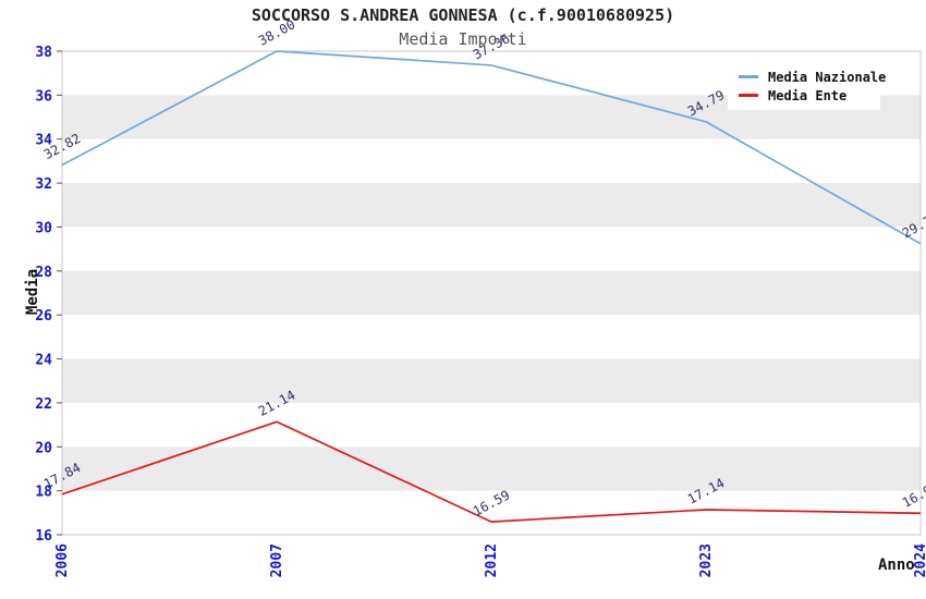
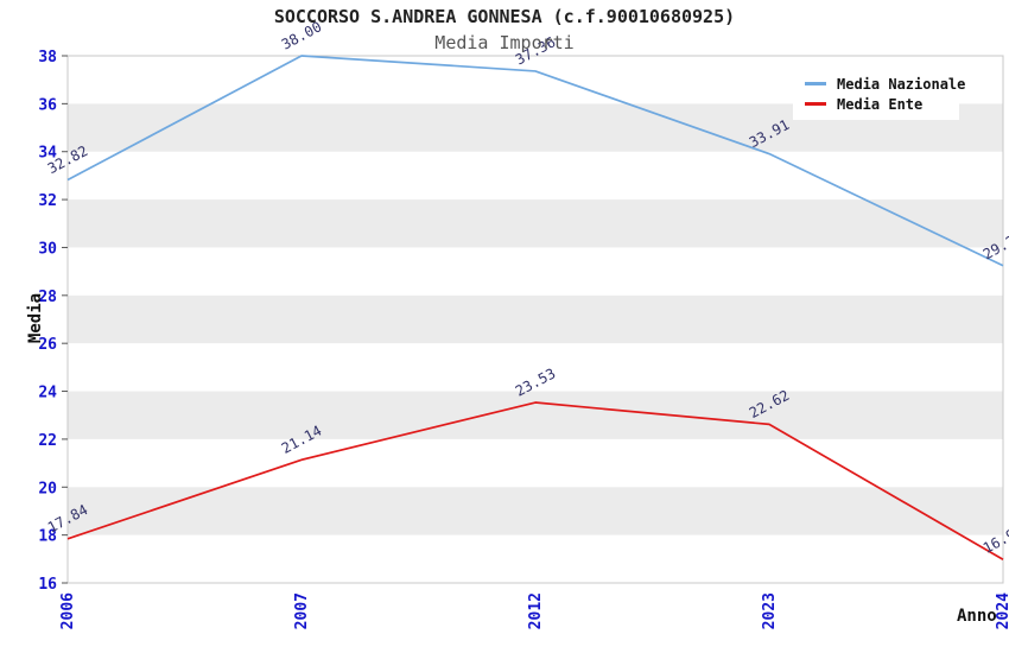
Media Ente/2012: 16.59 -> 23.53
Media Nazionale/2023: 34.79 -> 33.91
Media Ente/2023: 17.14 -> 22.62
